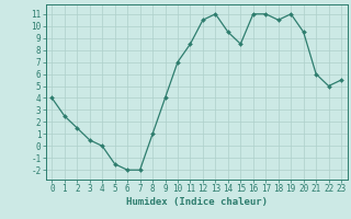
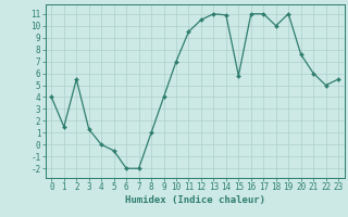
1: 2.5 -> 1.5
2: 1.5 -> 5.5
3: 0.5 -> 1.3
5: -1.5 -> -0.5
11: 8.5 -> 9.5
14: 9.5 -> 10.9
15: 8.5 -> 5.8
18: 10.5 -> 10.0
20: 9.5 -> 7.6
